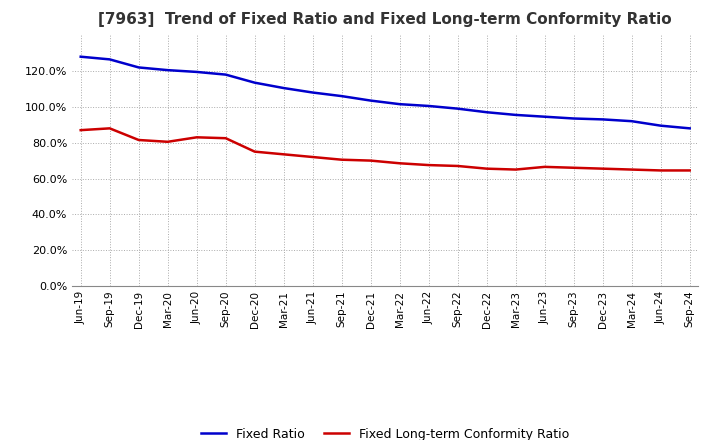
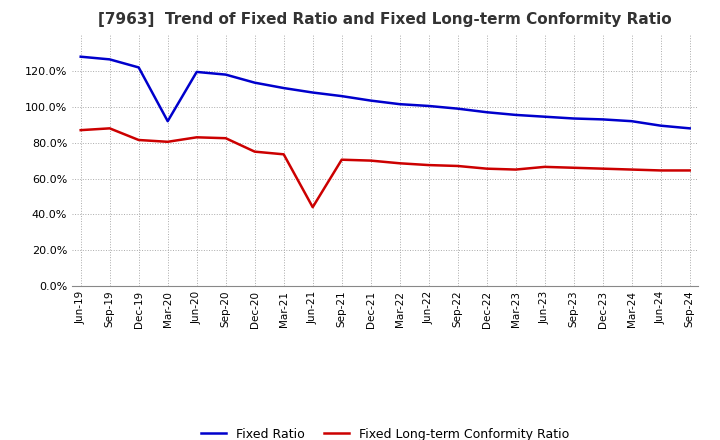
Fixed Ratio/Mar-20: 120% -> 92%
Fixed Long-term Conformity Ratio/Jun-21: 72% -> 44%
